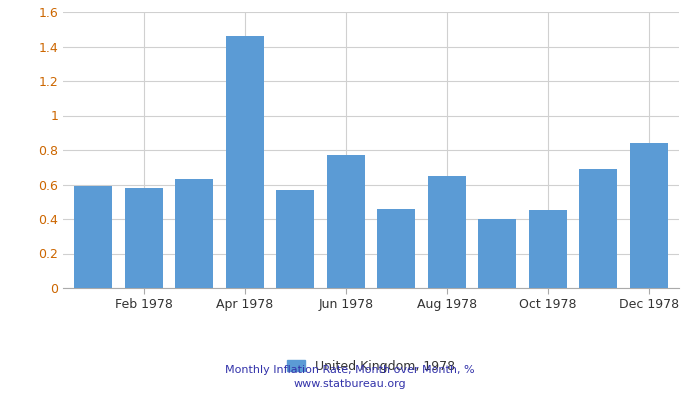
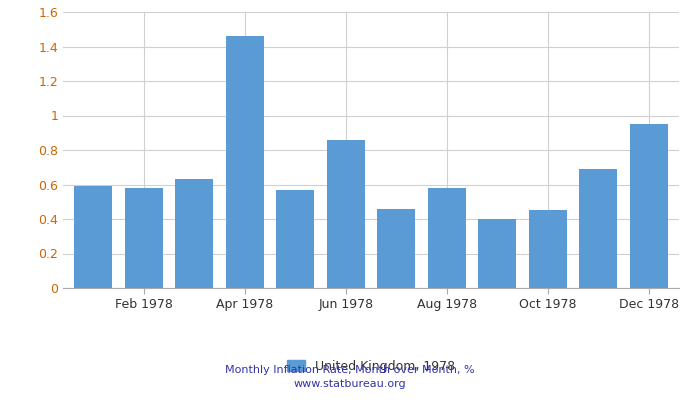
Jun 1978: 0.77 -> 0.86
Aug 1978: 0.65 -> 0.58
Dec 1978: 0.84 -> 0.95
